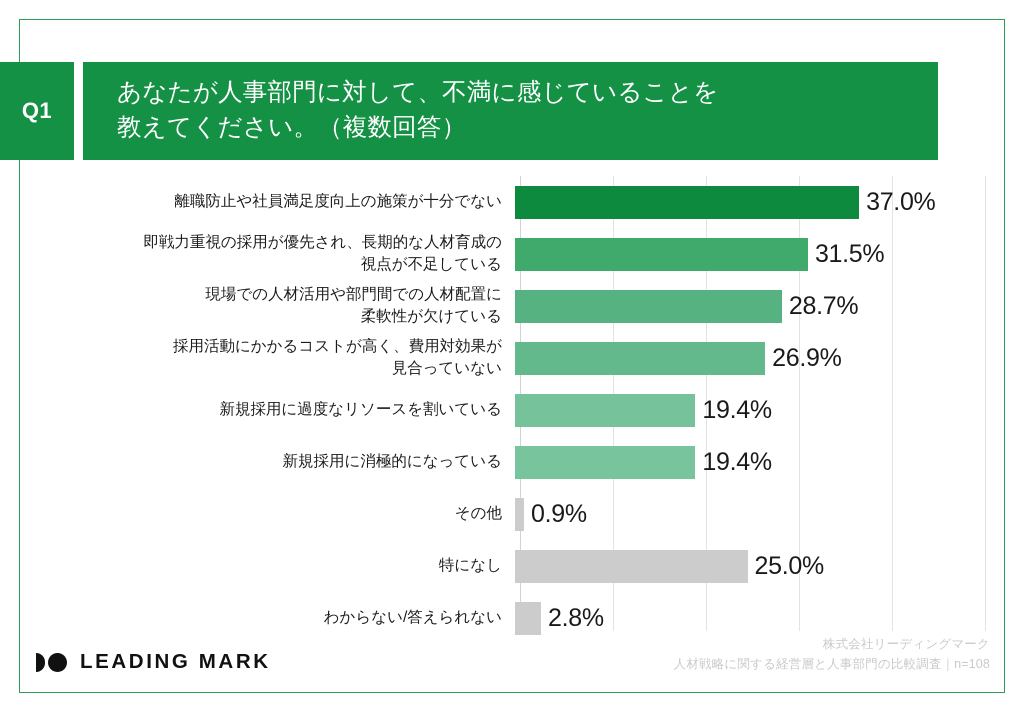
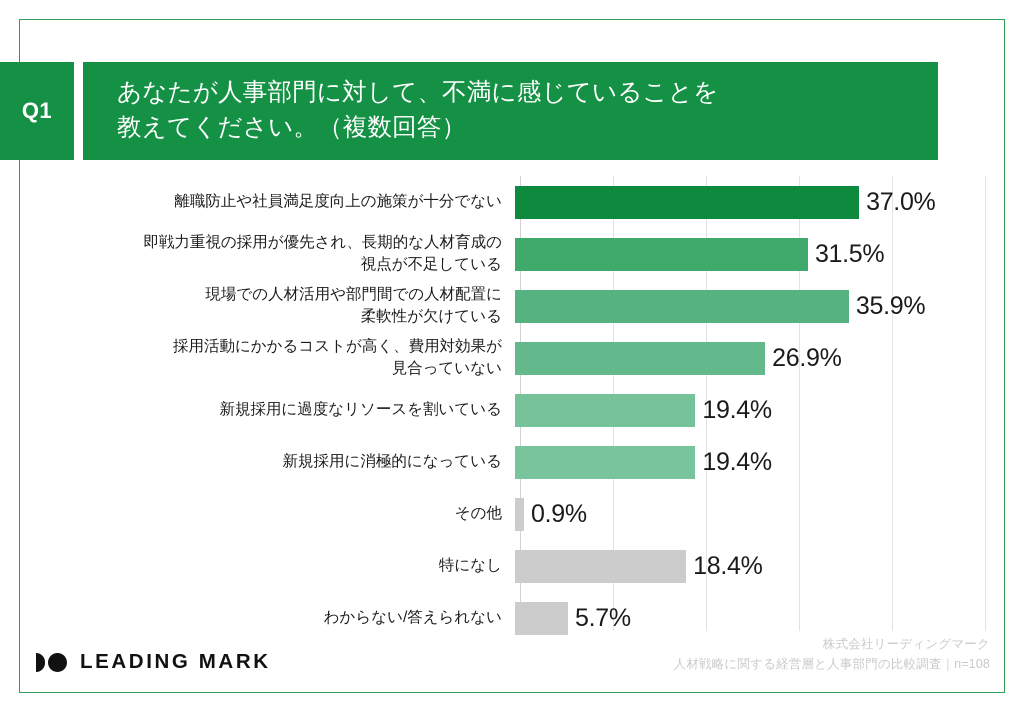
現場での人材活用や部門間での人材配置に 柔軟性が欠けている: 28.7% -> 35.9%
特になし: 25.0% -> 18.4%
わからない/答えられない: 2.8% -> 5.7%
